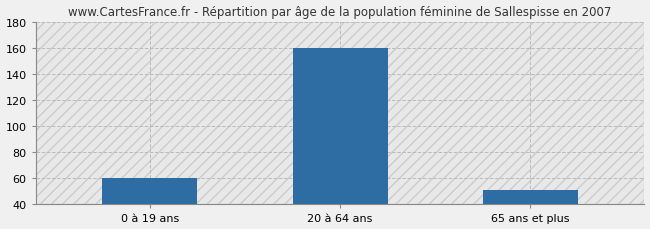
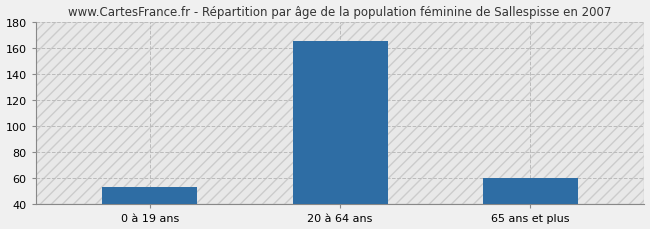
0 à 19 ans: 60 -> 53
20 à 64 ans: 160 -> 165
65 ans et plus: 51 -> 60
